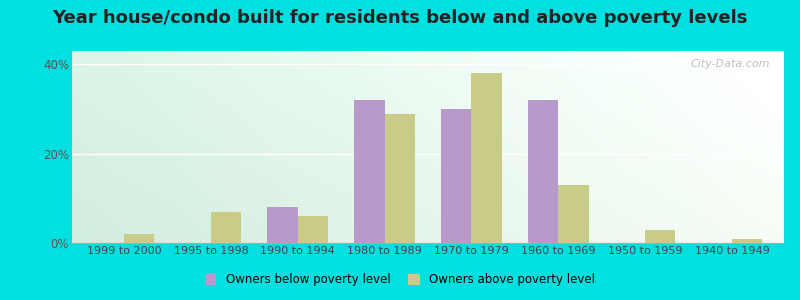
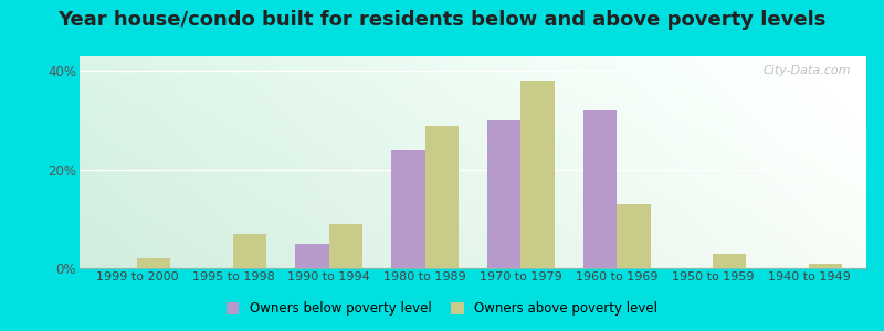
Owners below poverty level/1990 to 1994: 8% -> 5%
Owners above poverty level/1990 to 1994: 6% -> 9%
Owners below poverty level/1980 to 1989: 32% -> 24%
